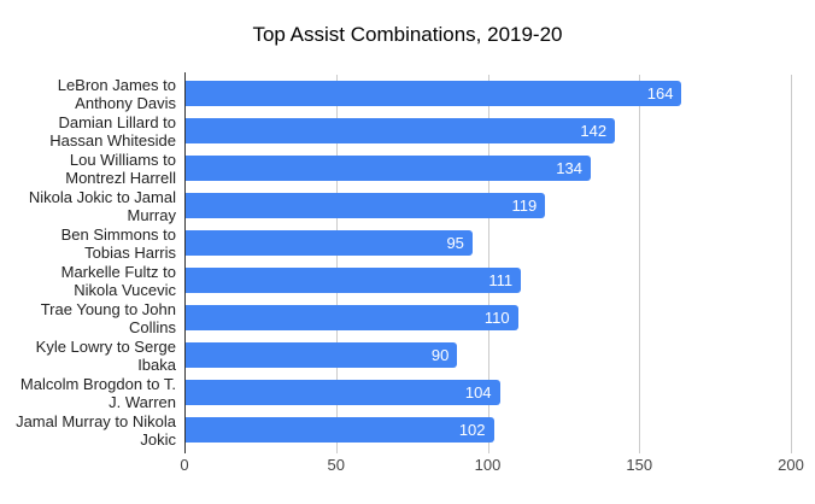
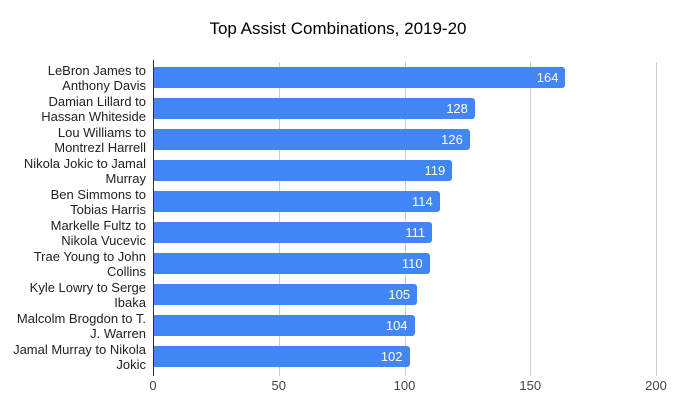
Damian Lillard to Hassan Whiteside: 142 -> 128
Lou Williams to Montrezl Harrell: 134 -> 126
Ben Simmons to Tobias Harris: 95 -> 114
Kyle Lowry to Serge Ibaka: 90 -> 105
